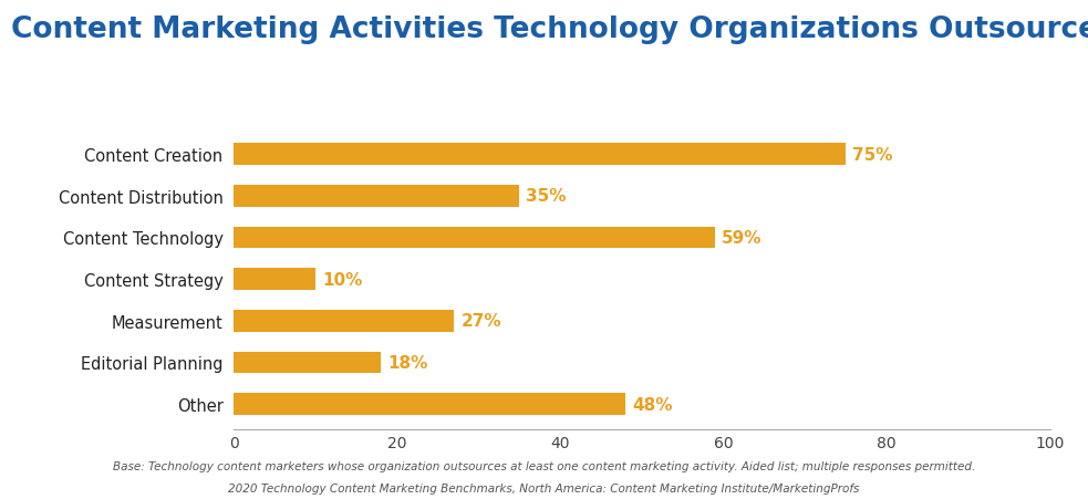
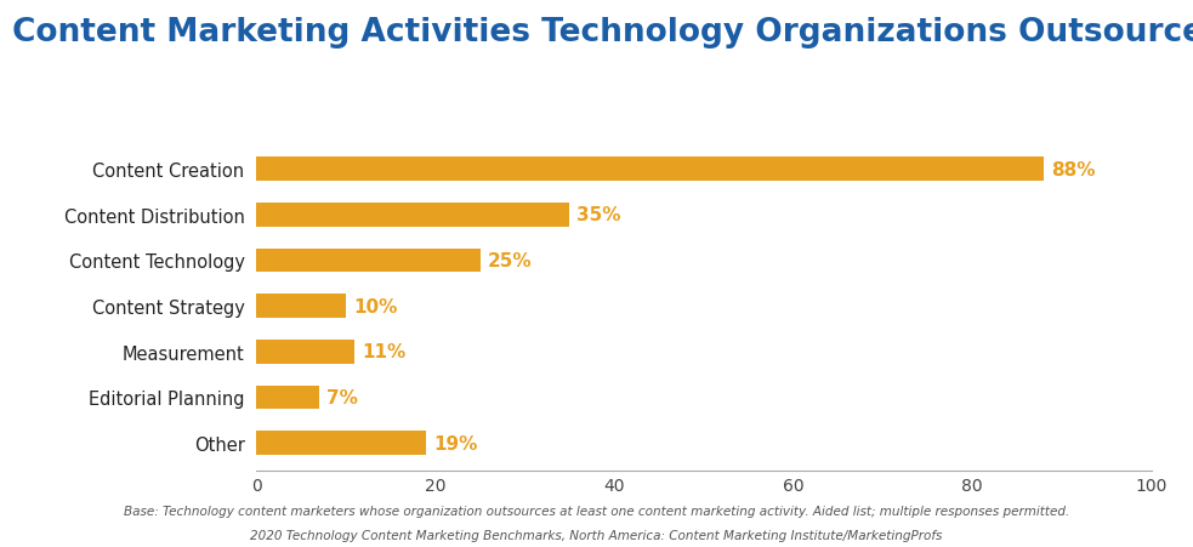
Content Creation: 75% -> 88%
Content Technology: 59% -> 25%
Measurement: 27% -> 11%
Editorial Planning: 18% -> 7%
Other: 48% -> 19%
